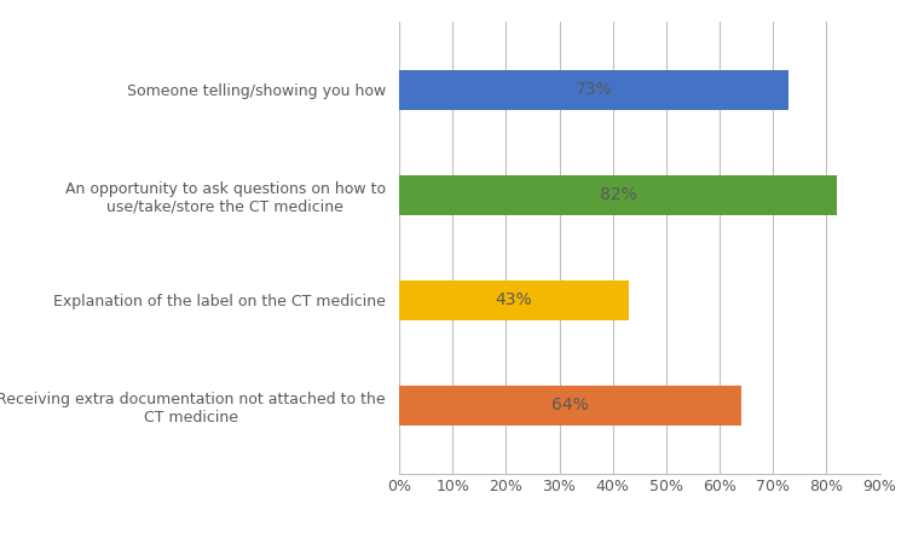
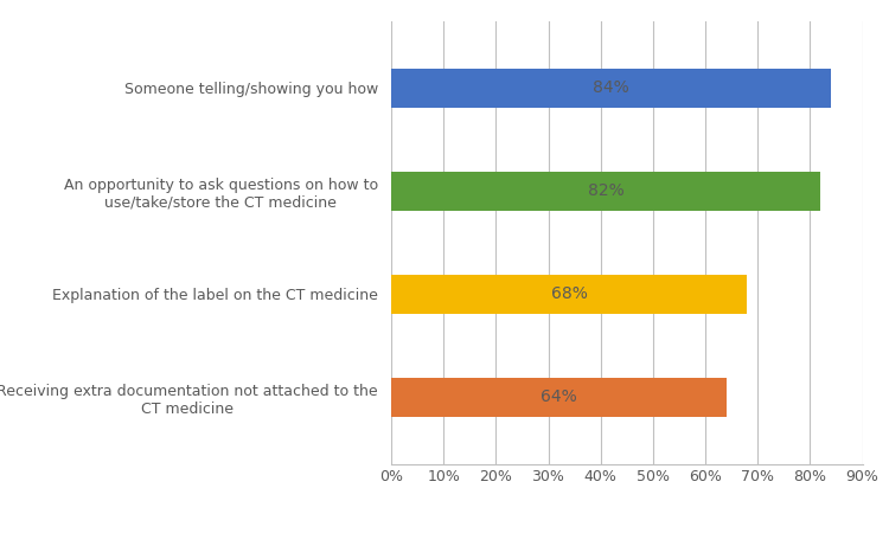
Someone telling/showing you how: 73% -> 84%
Explanation of the label on the CT medicine: 43% -> 68%
